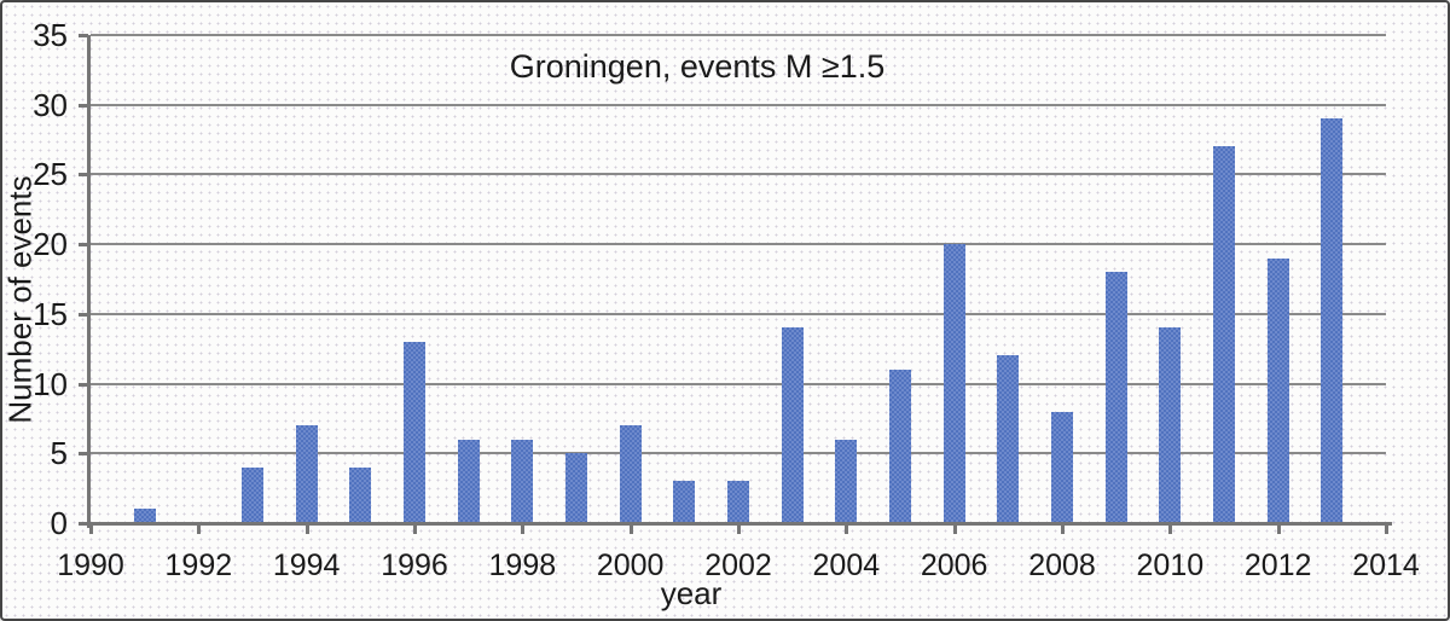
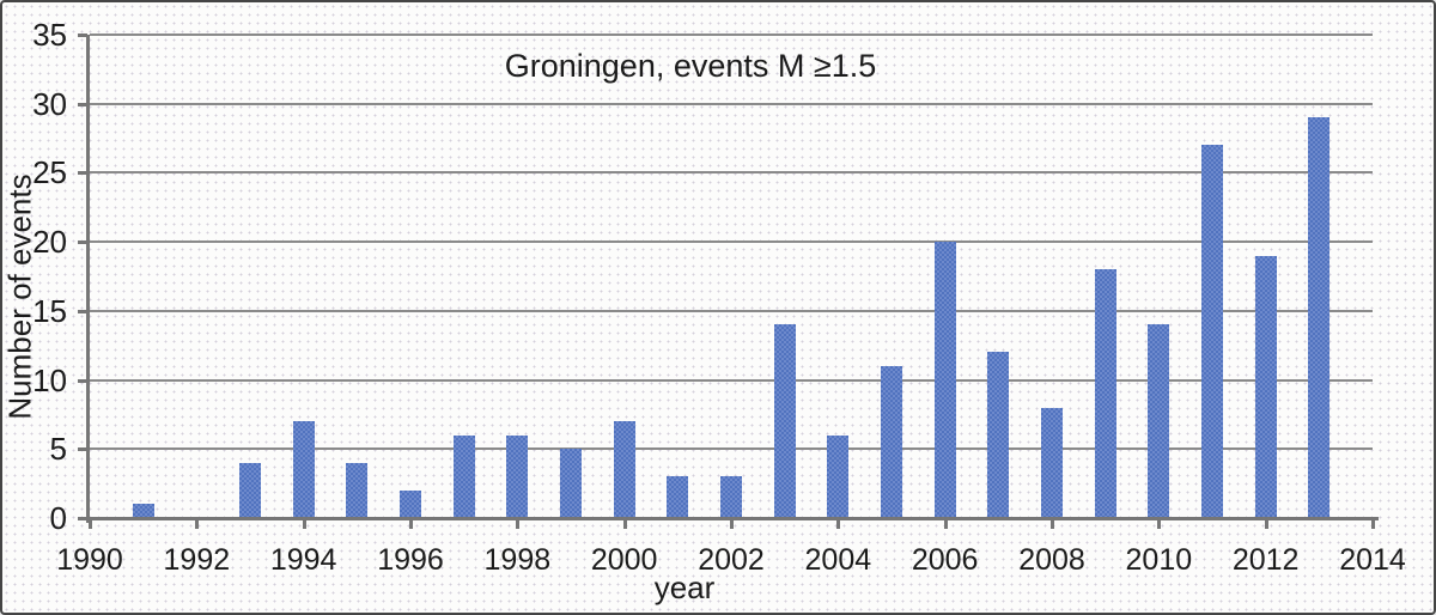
1996: 13 -> 2
